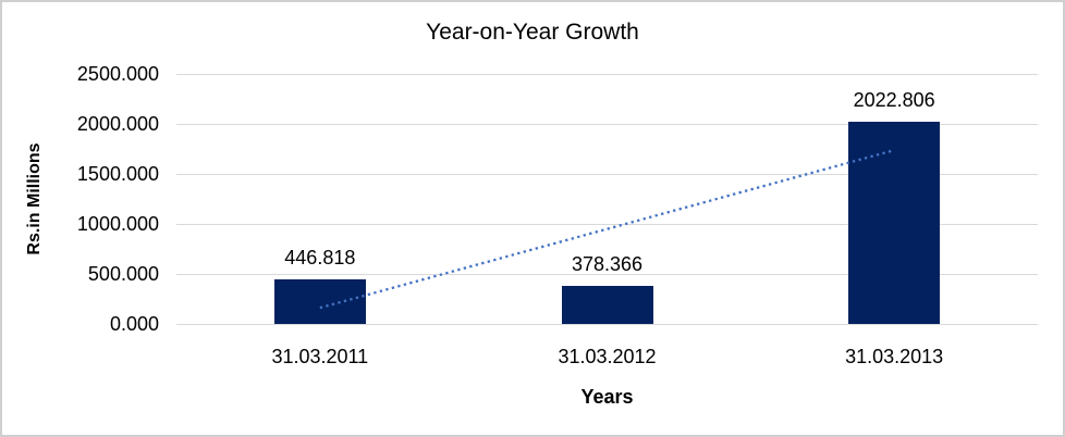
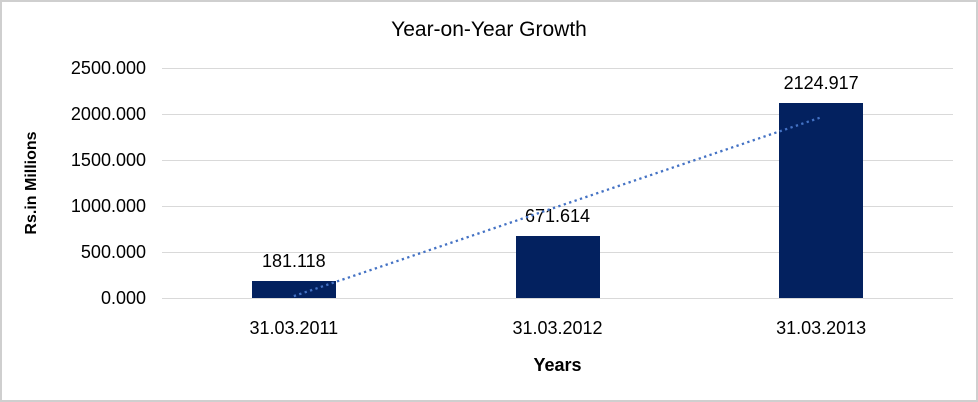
31.03.2011: 446.818 -> 181.118
31.03.2012: 378.366 -> 671.614
31.03.2013: 2022.806 -> 2124.917
